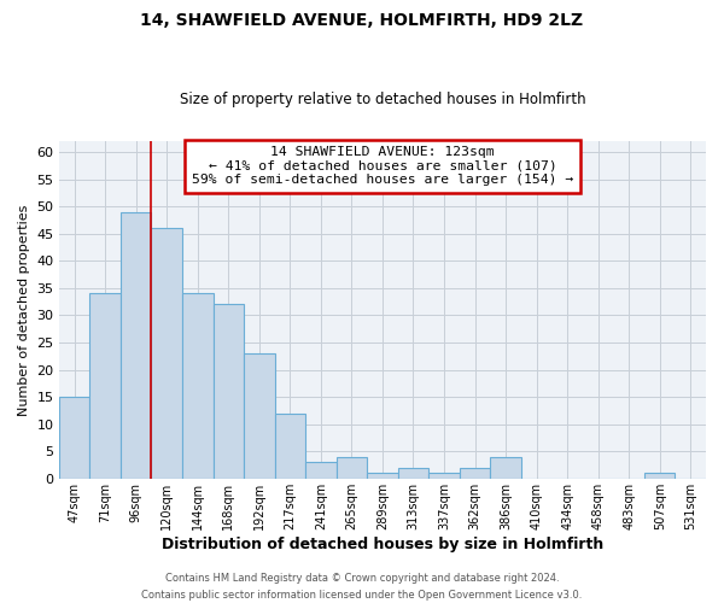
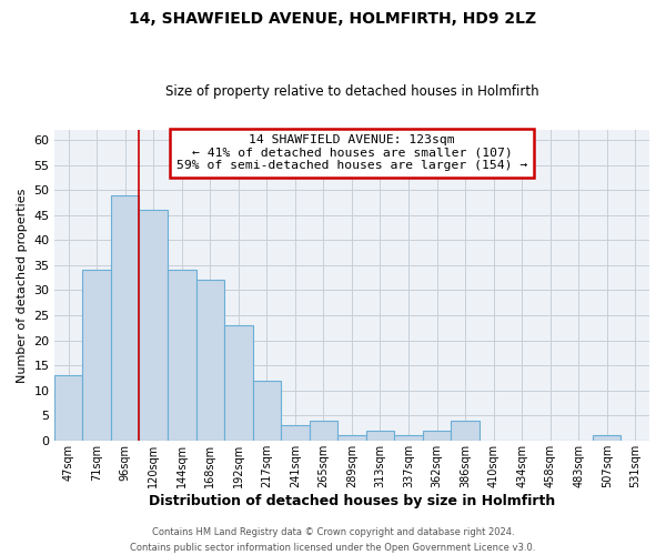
47sqm: 15 -> 13
